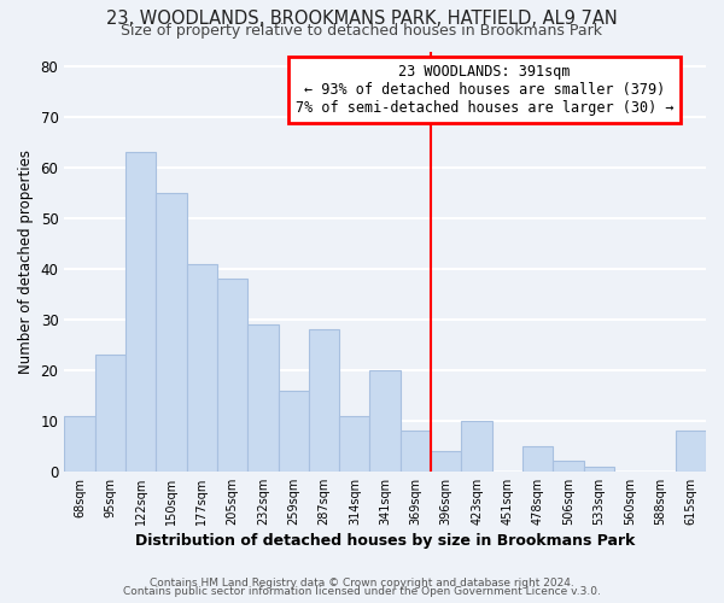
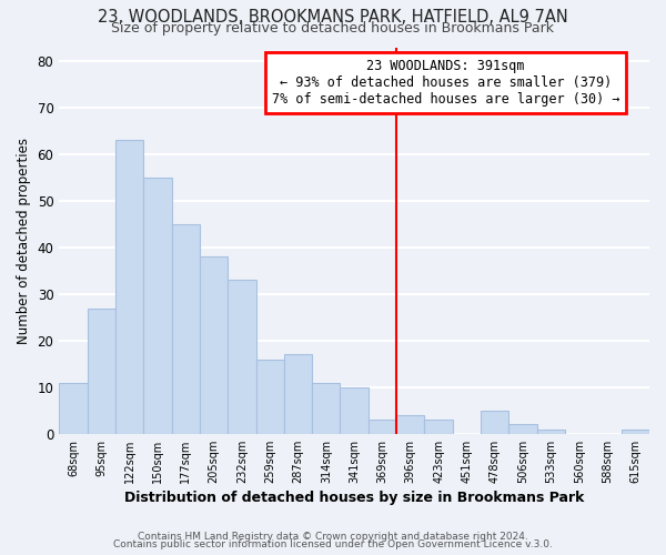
95sqm: 23 -> 27
177sqm: 41 -> 45
232sqm: 29 -> 33
287sqm: 28 -> 17
341sqm: 20 -> 10
369sqm: 8 -> 3
423sqm: 10 -> 3
615sqm: 8 -> 1
